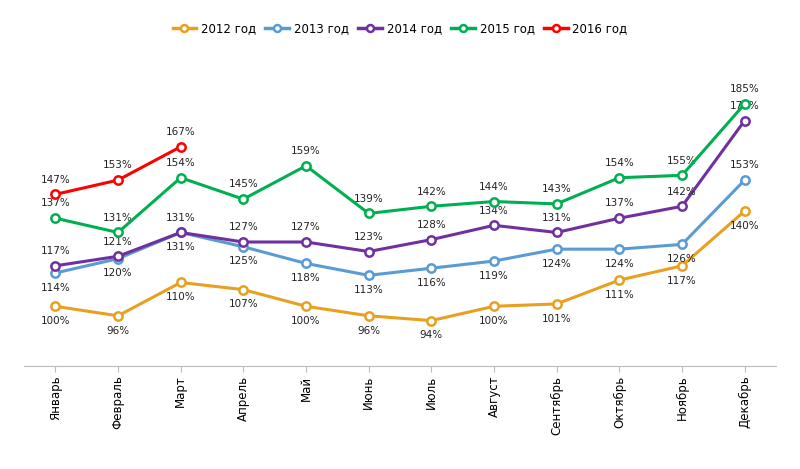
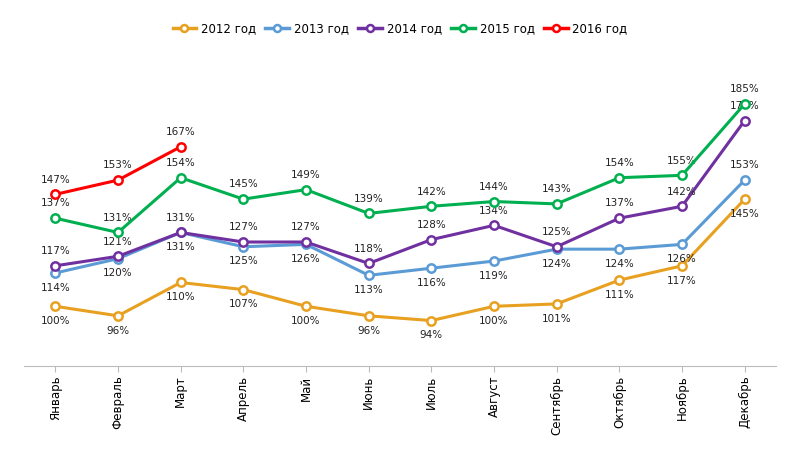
2013 год/Май: 118% -> 126%
2015 год/Май: 159% -> 149%
2014 год/Июнь: 123% -> 118%
2014 год/Сентябрь: 131% -> 125%
2012 год/Декабрь: 140% -> 145%
